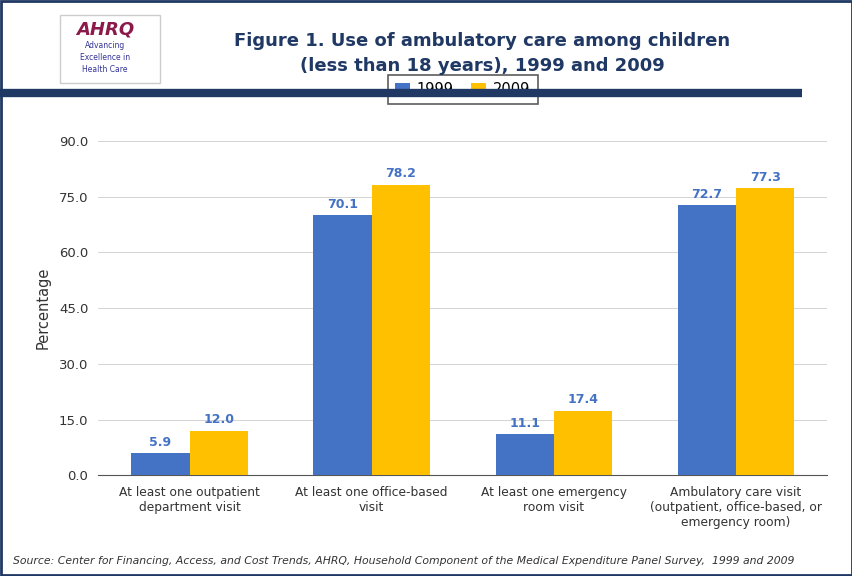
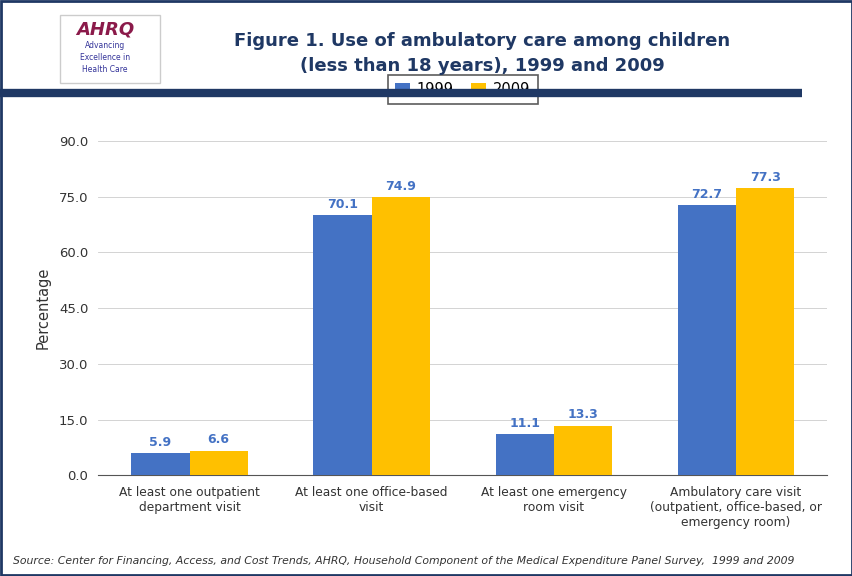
2009/At least one outpatient department visit: 12.0 -> 6.6
2009/At least one office-based visit: 78.2 -> 74.9
2009/At least one emergency room visit: 17.4 -> 13.3
